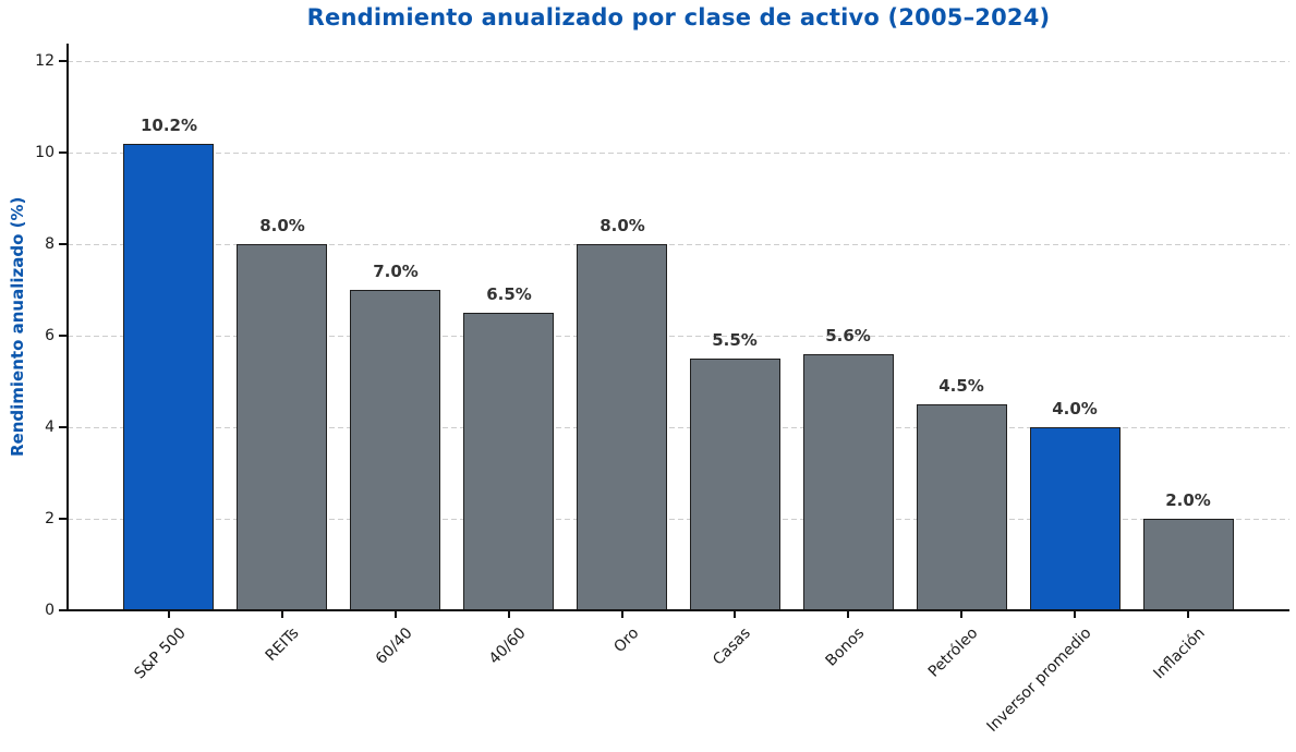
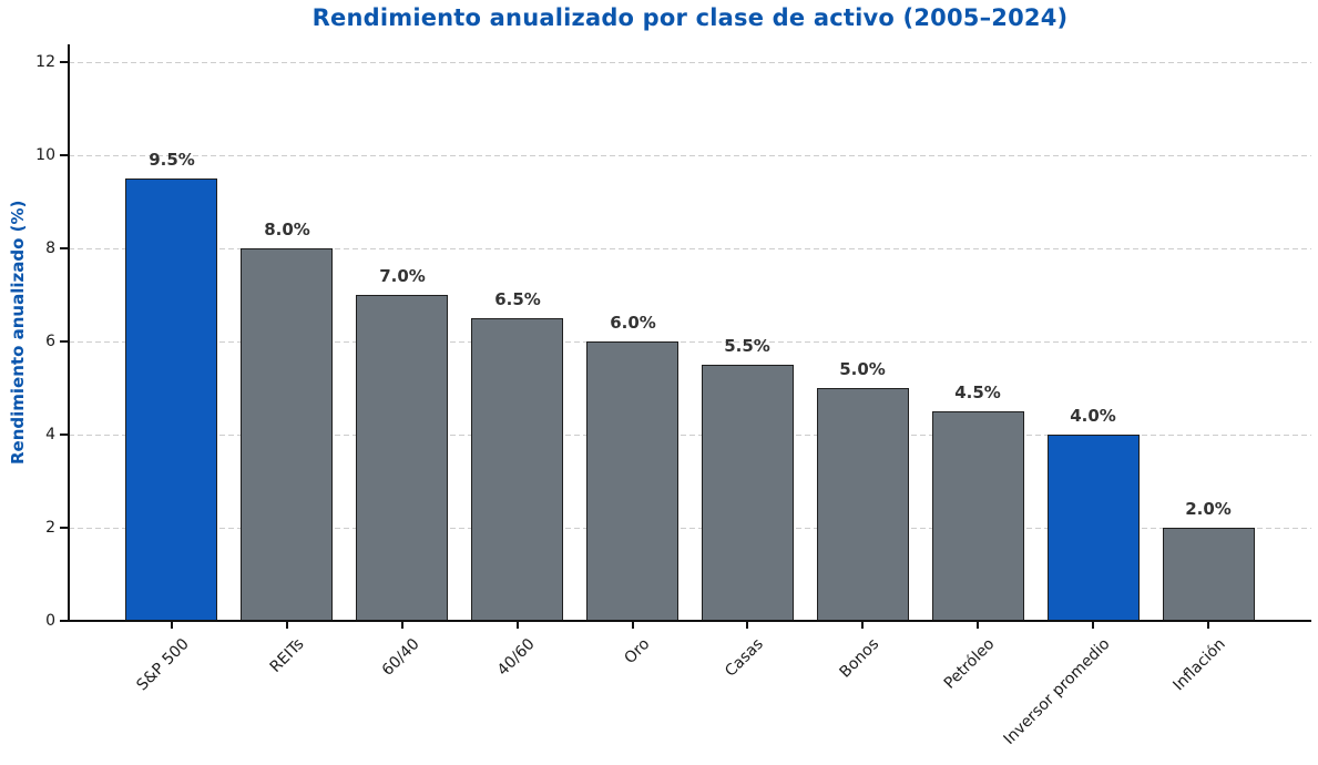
S&P 500: 10.2% -> 9.5%
Oro: 8.0% -> 6.0%
Bonos: 5.6% -> 5.0%
